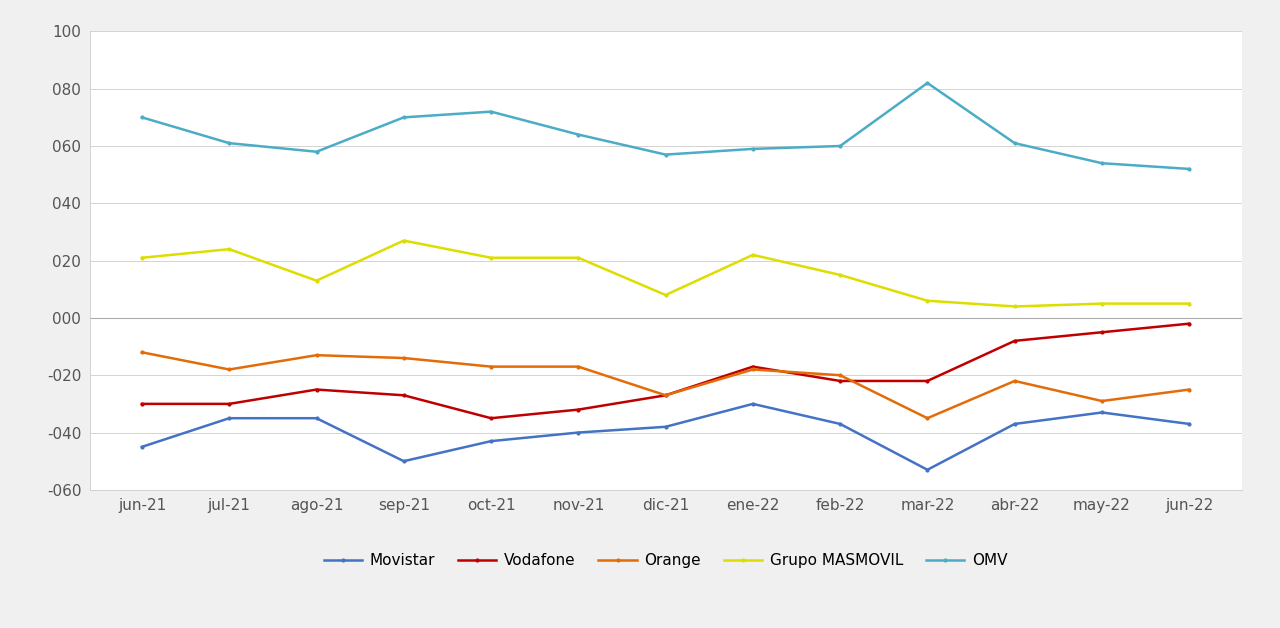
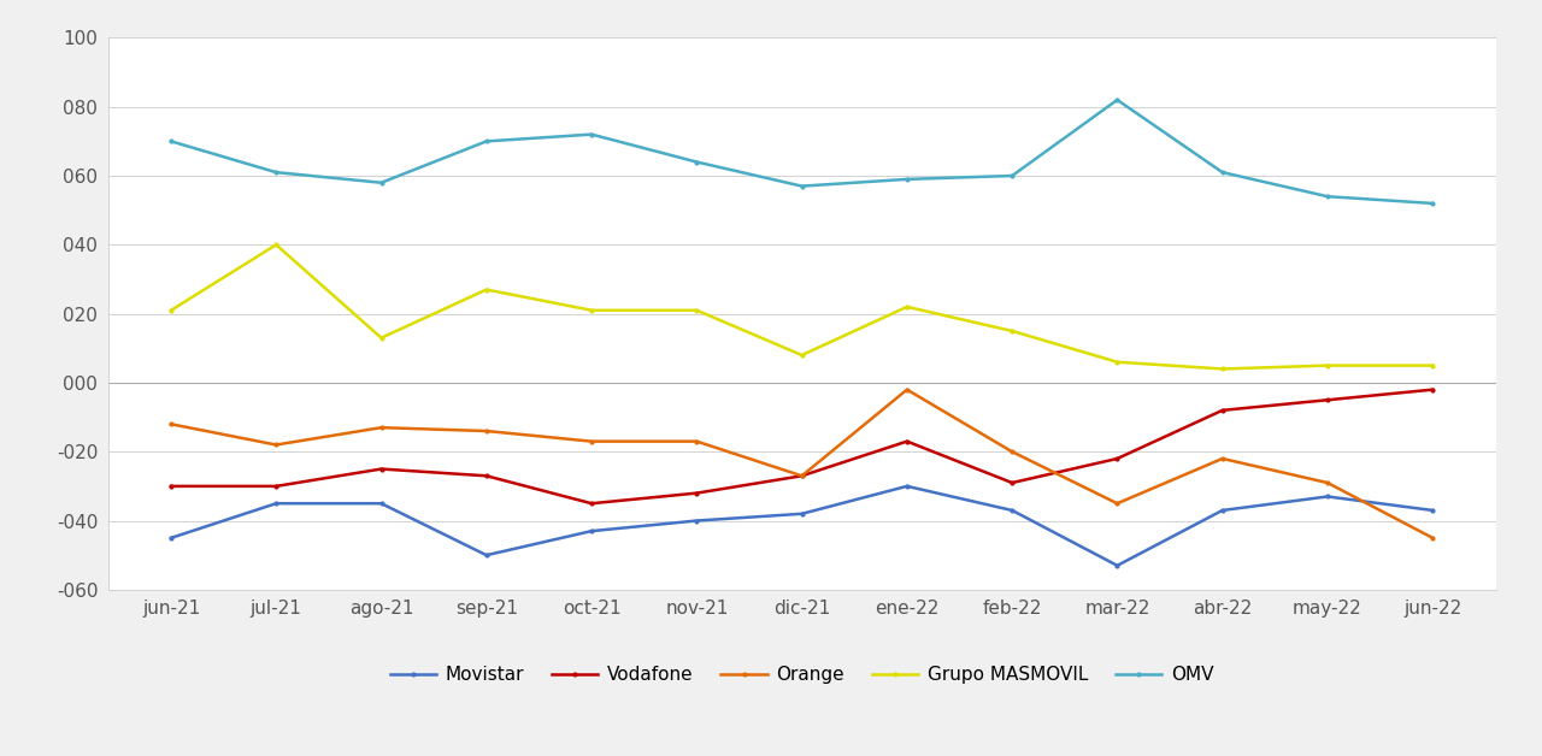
Grupo MASMOVIL/jul-21: 24 -> 40
Orange/ene-22: -18 -> -2
Vodafone/feb-22: -22 -> -29
Orange/jun-22: -25 -> -45
